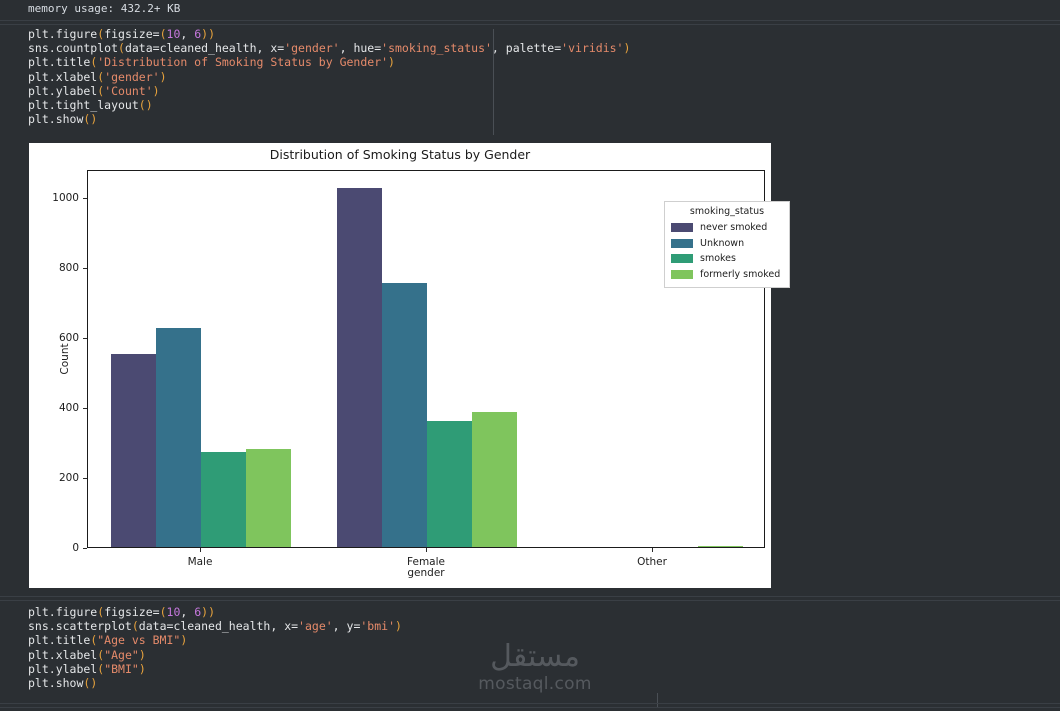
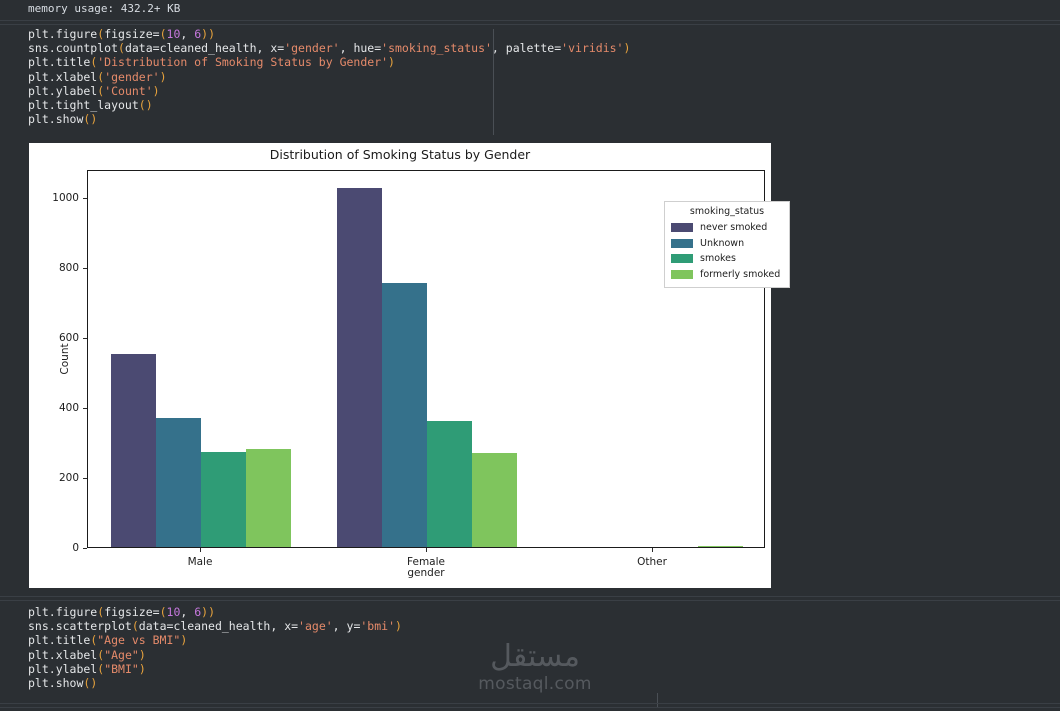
Unknown/Male: 620 -> 370
formerly smoked/Female: 390 -> 270
